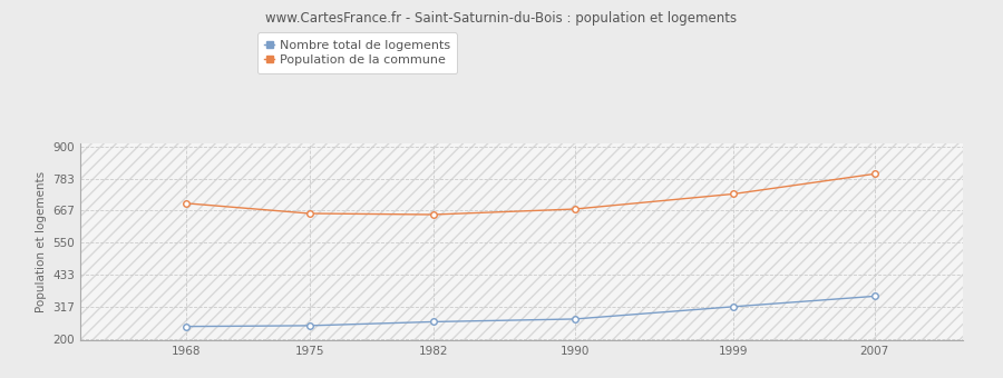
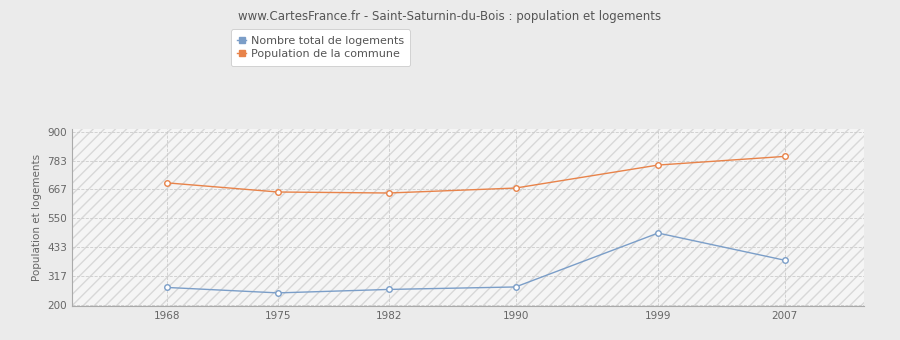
Nombre total de logements/1968: 245 -> 270
Nombre total de logements/1999: 317 -> 490
Population de la commune/1999: 727 -> 765
Nombre total de logements/2007: 355 -> 380
